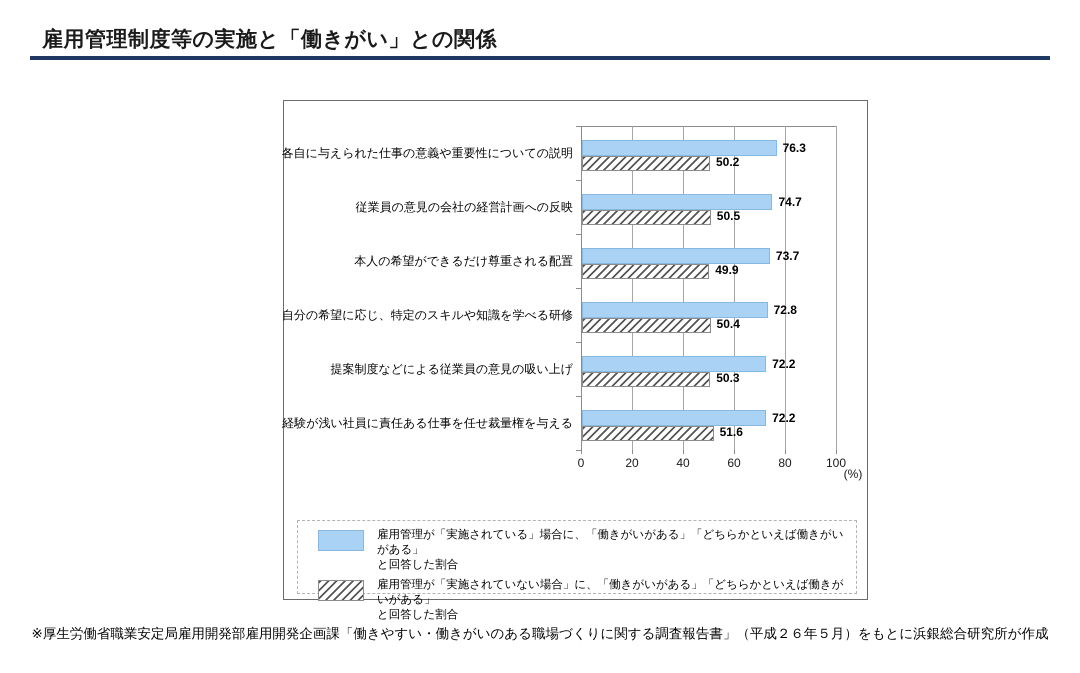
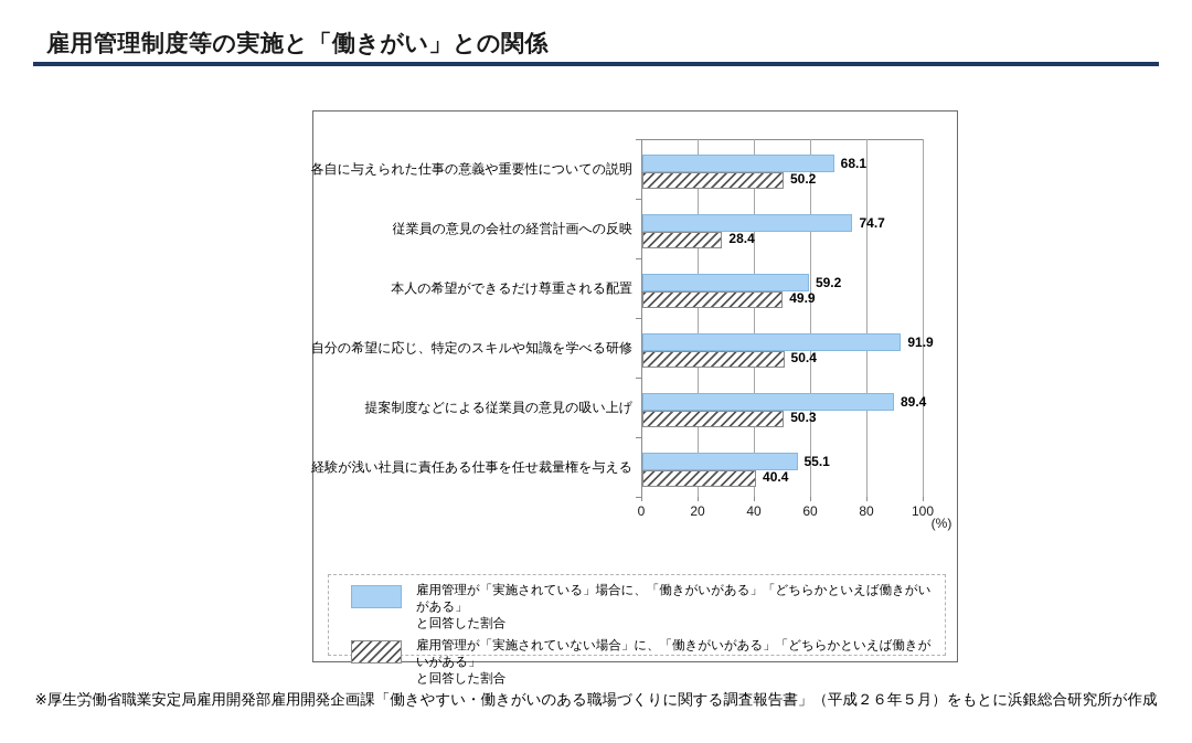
雇用管理が「実施されている」場合に、「働きがいがある」「どちらかといえば働きがいがある」と回答した割合/各自に与えられた仕事の意義や重要性についての説明: 76.3 -> 68.1
雇用管理が「実施されていない場合」に、「働きがいがある」「どちらかといえば働きがいがある」と回答した割合/従業員の意見の会社の経営計画への反映: 50.5 -> 28.4
雇用管理が「実施されている」場合に、「働きがいがある」「どちらかといえば働きがいがある」と回答した割合/本人の希望ができるだけ尊重される配置: 73.7 -> 59.2
雇用管理が「実施されている」場合に、「働きがいがある」「どちらかといえば働きがいがある」と回答した割合/自分の希望に応じ、特定のスキルや知識を学べる研修: 72.8 -> 91.9
雇用管理が「実施されている」場合に、「働きがいがある」「どちらかといえば働きがいがある」と回答した割合/提案制度などによる従業員の意見の吸い上げ: 72.2 -> 89.4
雇用管理が「実施されている」場合に、「働きがいがある」「どちらかといえば働きがいがある」と回答した割合/経験が浅い社員に責任ある仕事を任せ裁量権を与える: 72.2 -> 55.1
雇用管理が「実施されていない場合」に、「働きがいがある」「どちらかといえば働きがいがある」と回答した割合/経験が浅い社員に責任ある仕事を任せ裁量権を与える: 51.6 -> 40.4
